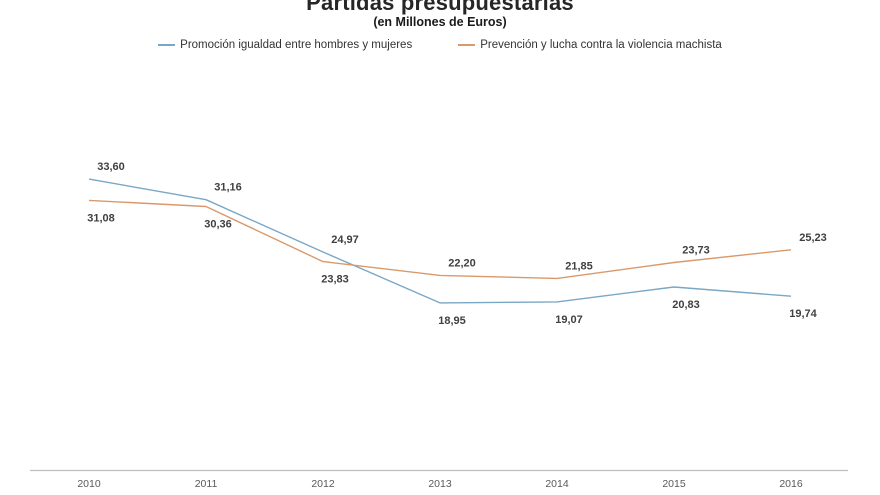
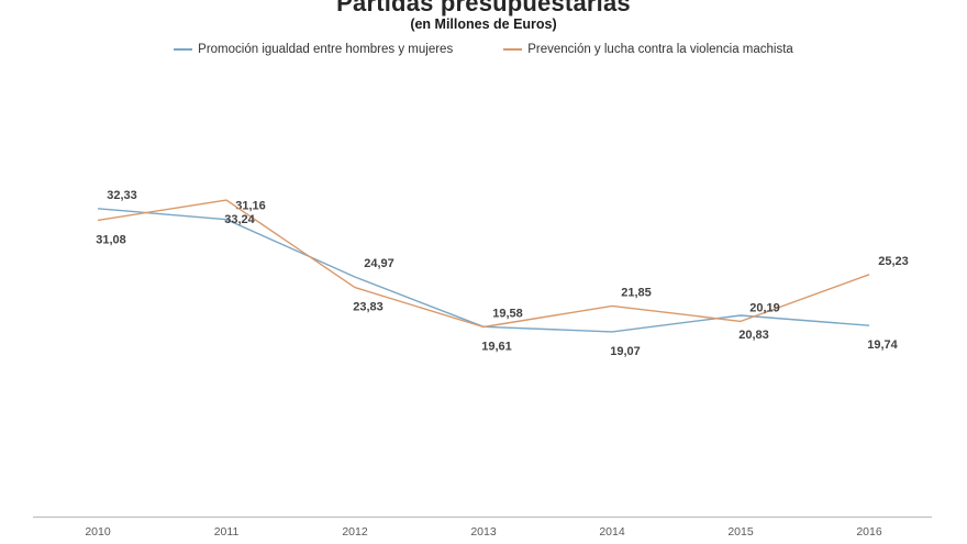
Promoción igualdad entre hombres y mujeres/2010: 33,60 -> 32,33
Prevención y lucha contra la violencia machista/2011: 30,36 -> 33,24
Promoción igualdad entre hombres y mujeres/2013: 18,95 -> 19,61
Prevención y lucha contra la violencia machista/2013: 22,20 -> 19,58
Prevención y lucha contra la violencia machista/2015: 23,73 -> 20,19
